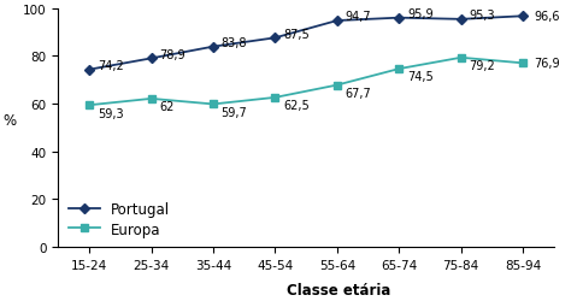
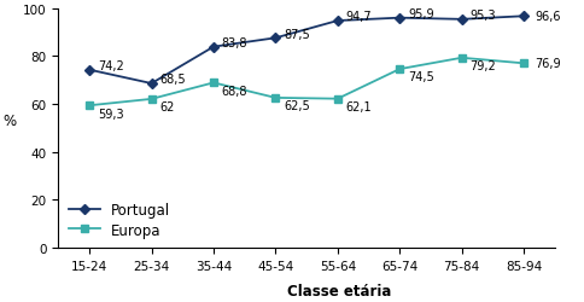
Portugal/25-34: 78,9 -> 68,5
Europa/35-44: 59,7 -> 68,8
Europa/55-64: 67,7 -> 62,1
